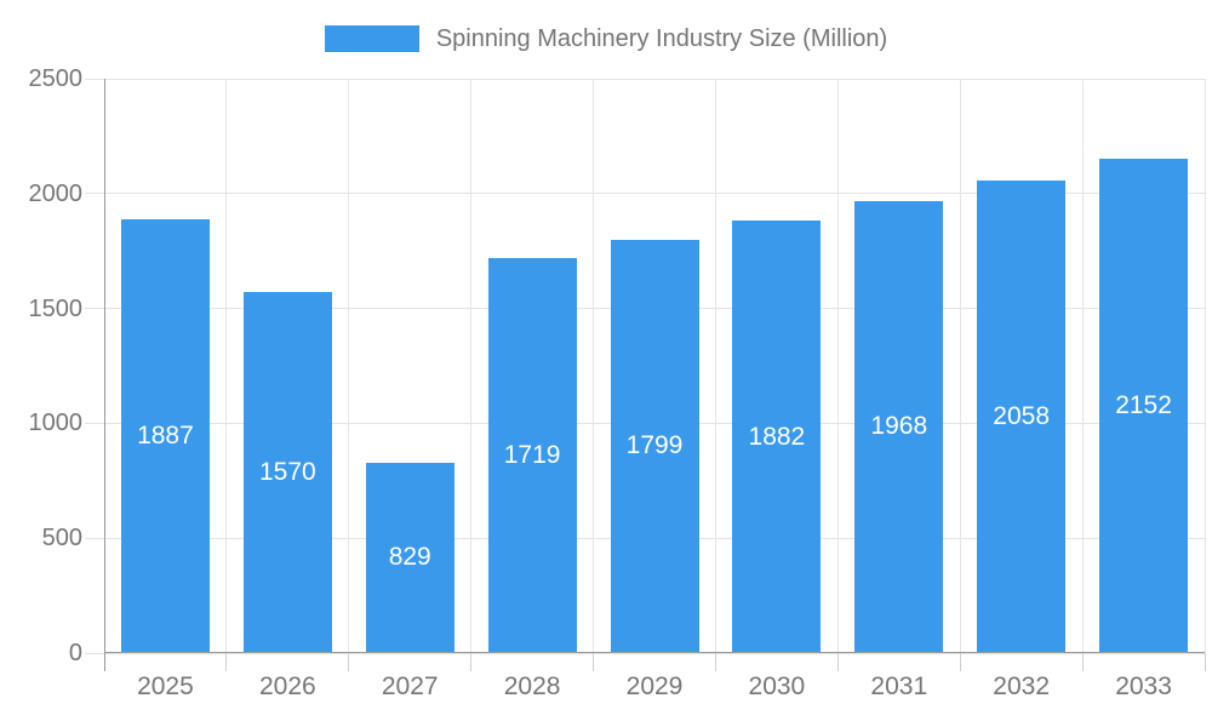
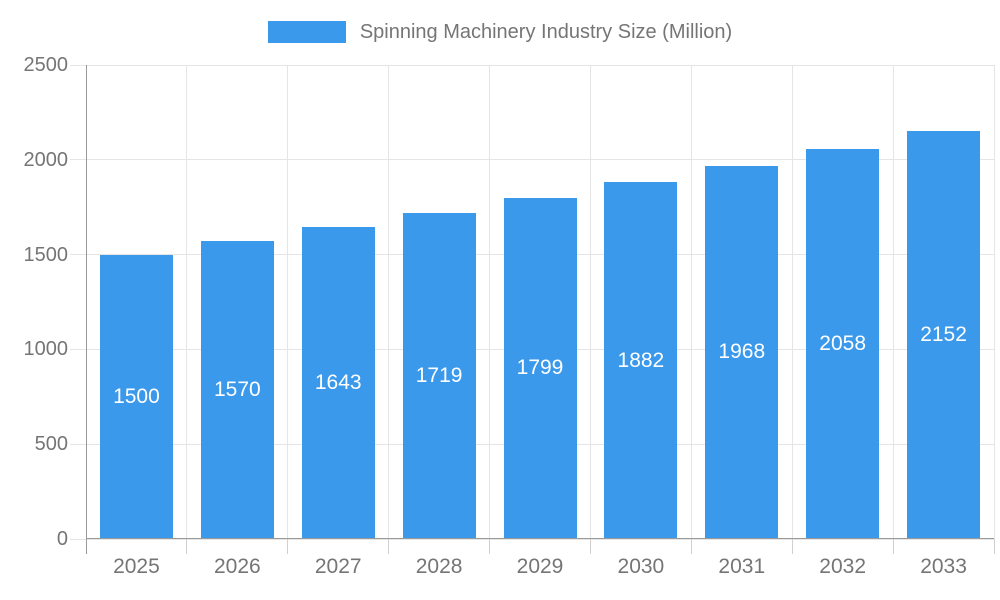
2025: 1887 -> 1500
2027: 829 -> 1643
